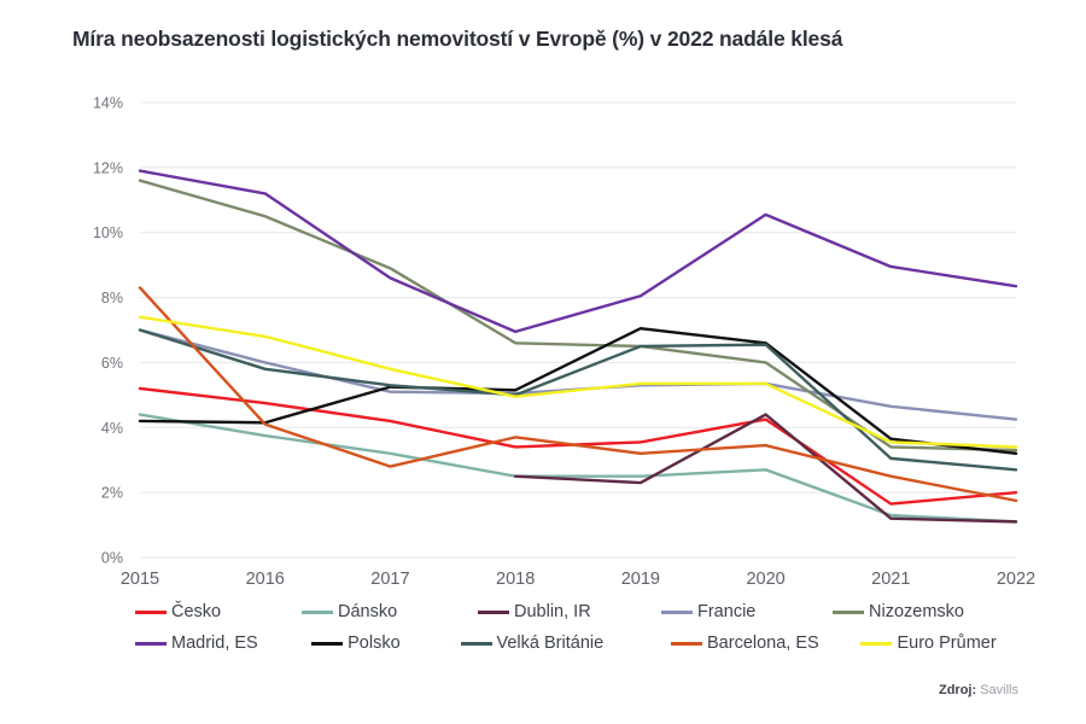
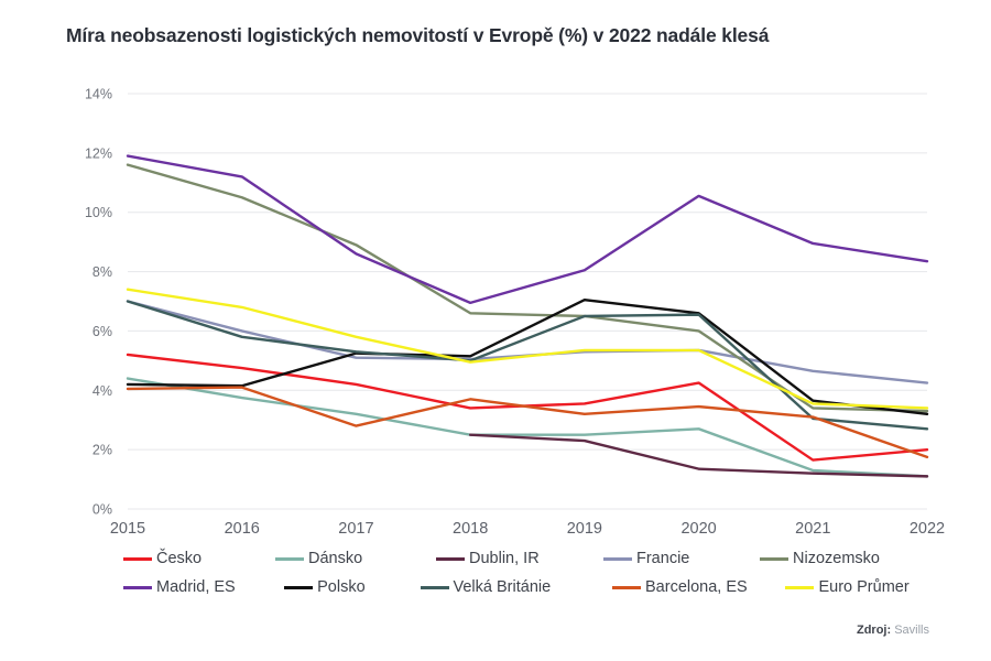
Barcelona, ES/2015: 8.3% -> 4.0%
Dublin, IR/2020: 4.4% -> 1.4%
Barcelona, ES/2021: 2.5% -> 3.1%
